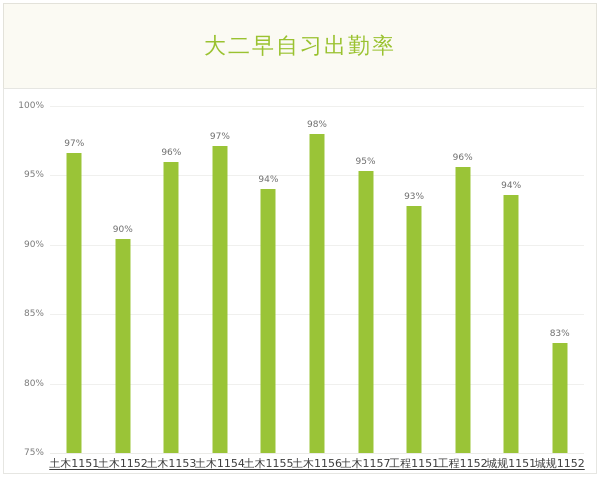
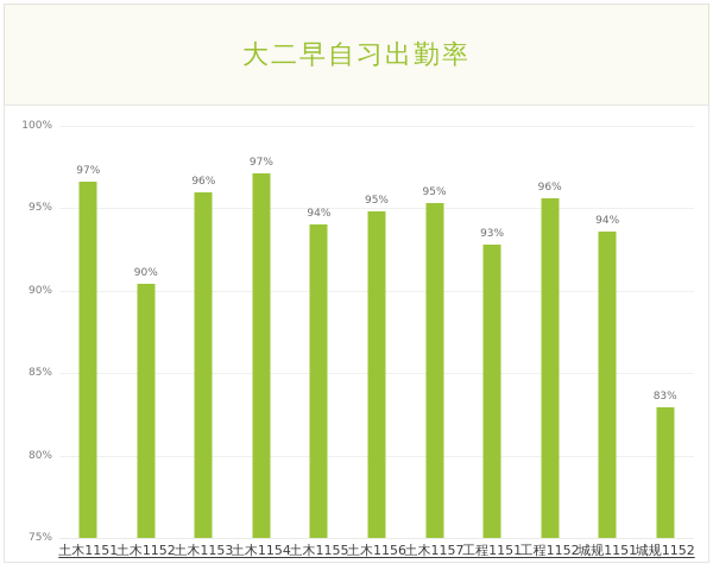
土木1156: 98% -> 95%
